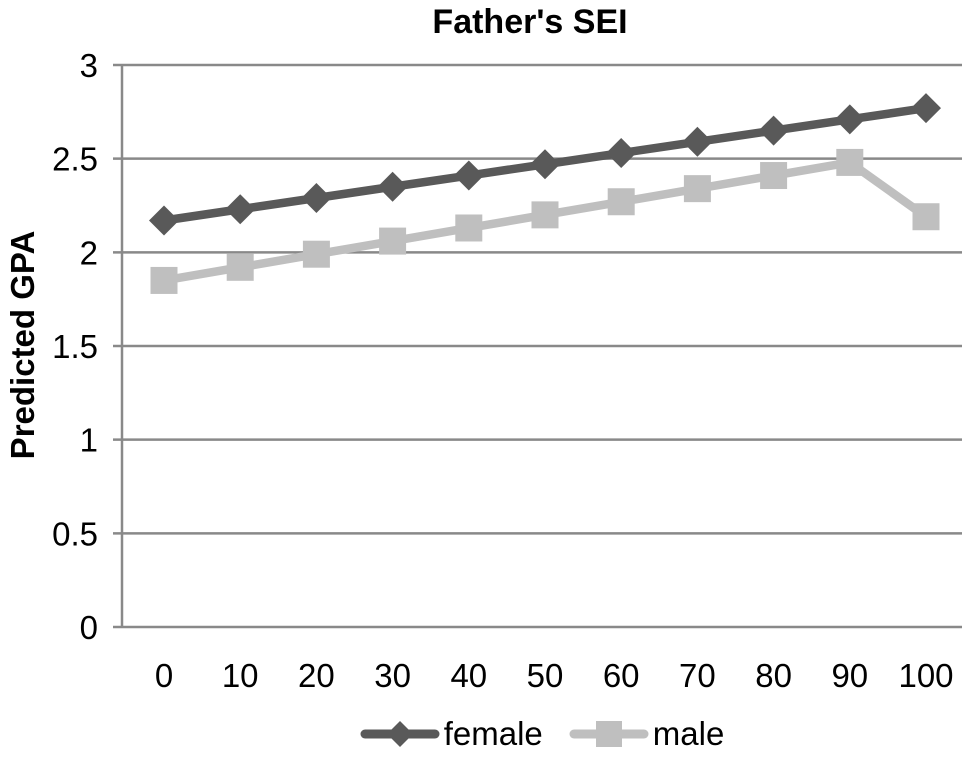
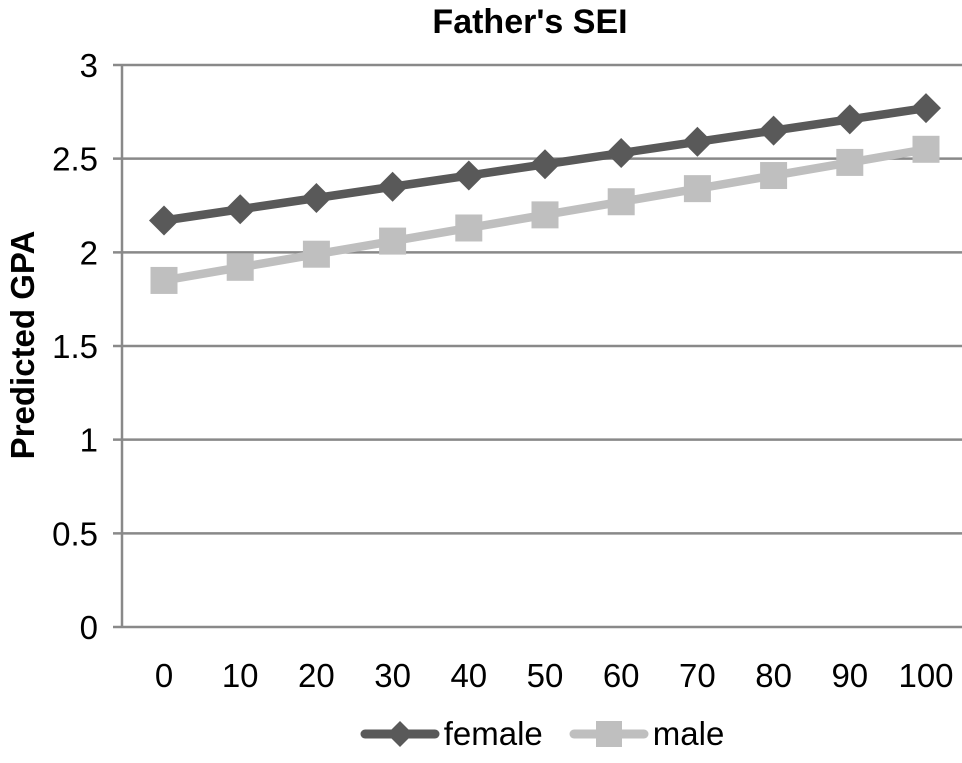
male/100: 2.19 -> 2.55
